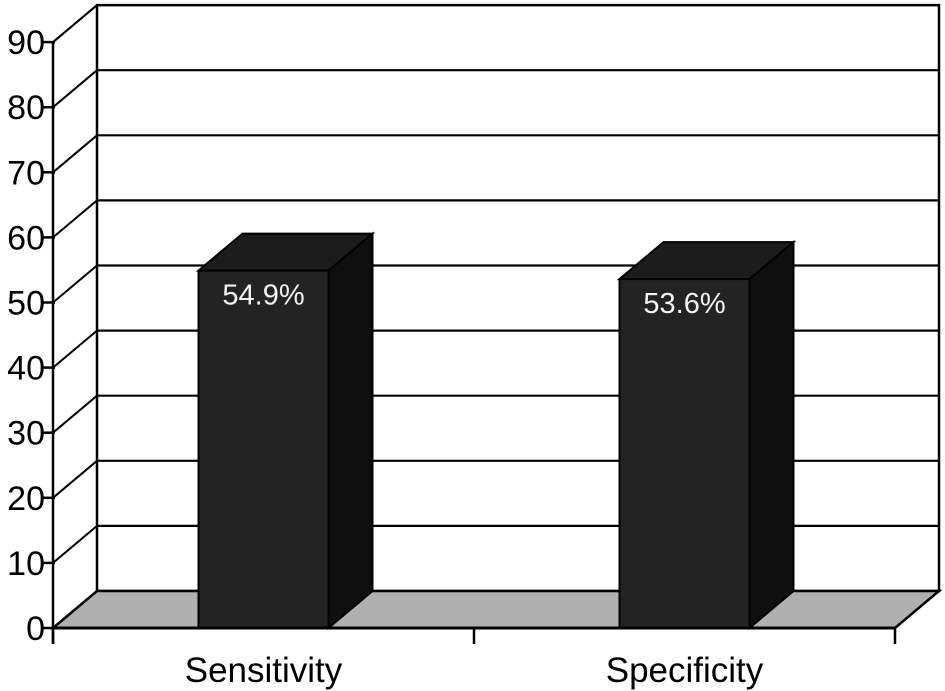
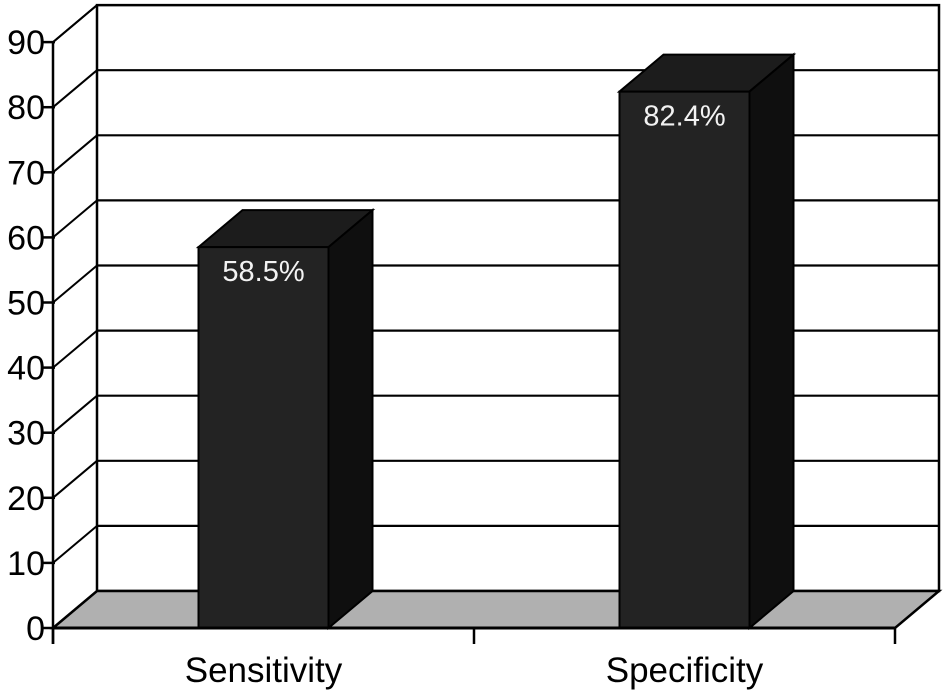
Sensitivity: 54.9% -> 58.5%
Specificity: 53.6% -> 82.4%
